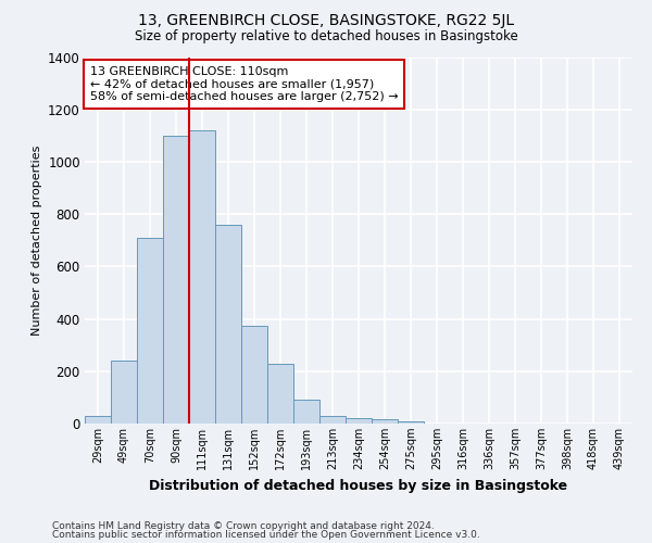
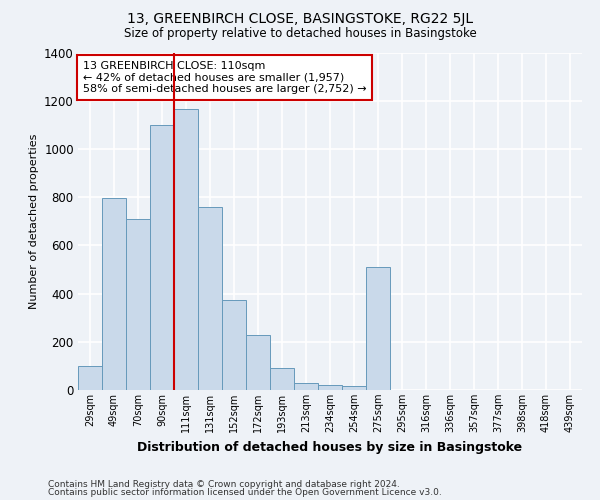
29sqm: 30 -> 100
49sqm: 240 -> 795
111sqm: 1120 -> 1165
275sqm: 10 -> 510
